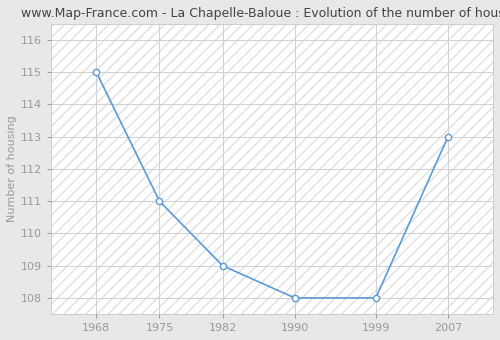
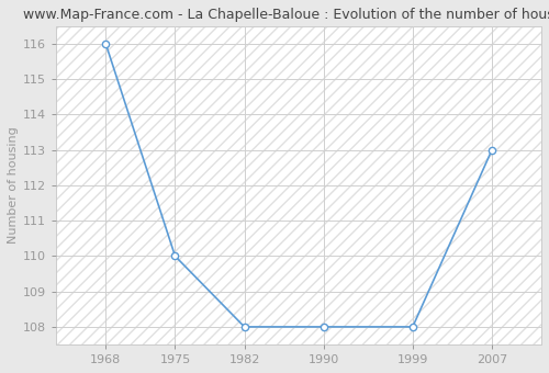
1968: 115 -> 116
1975: 111 -> 110
1982: 109 -> 108
